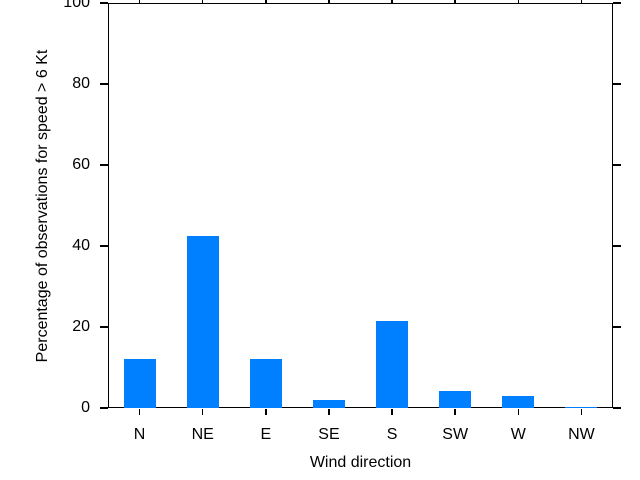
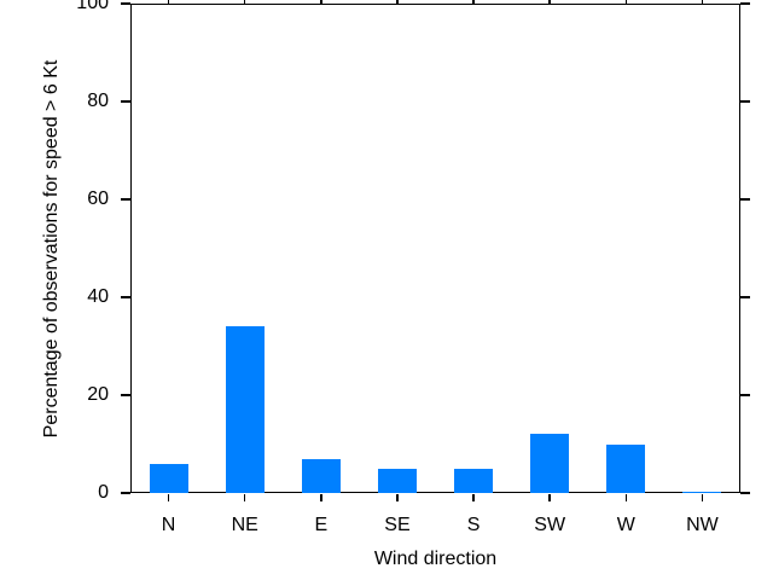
N: 12 -> 6
NE: 42 -> 34
E: 12 -> 7
SE: 2 -> 5
S: 21 -> 5
SW: 4 -> 12
W: 3 -> 10
